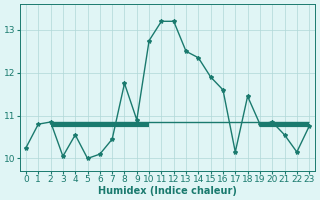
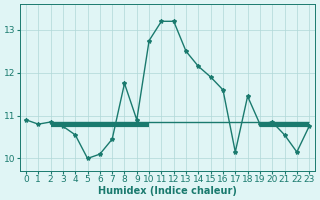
0: 10.25 -> 10.90
3: 10.05 -> 10.75
14: 12.35 -> 12.15
